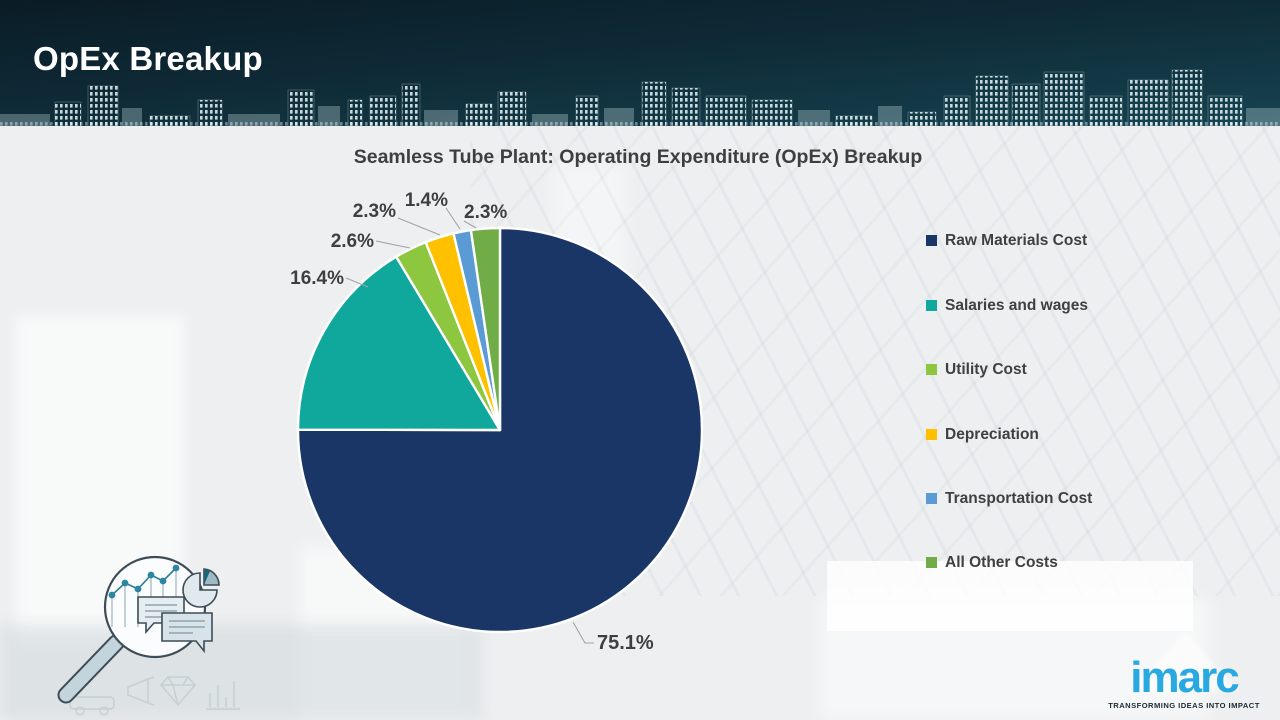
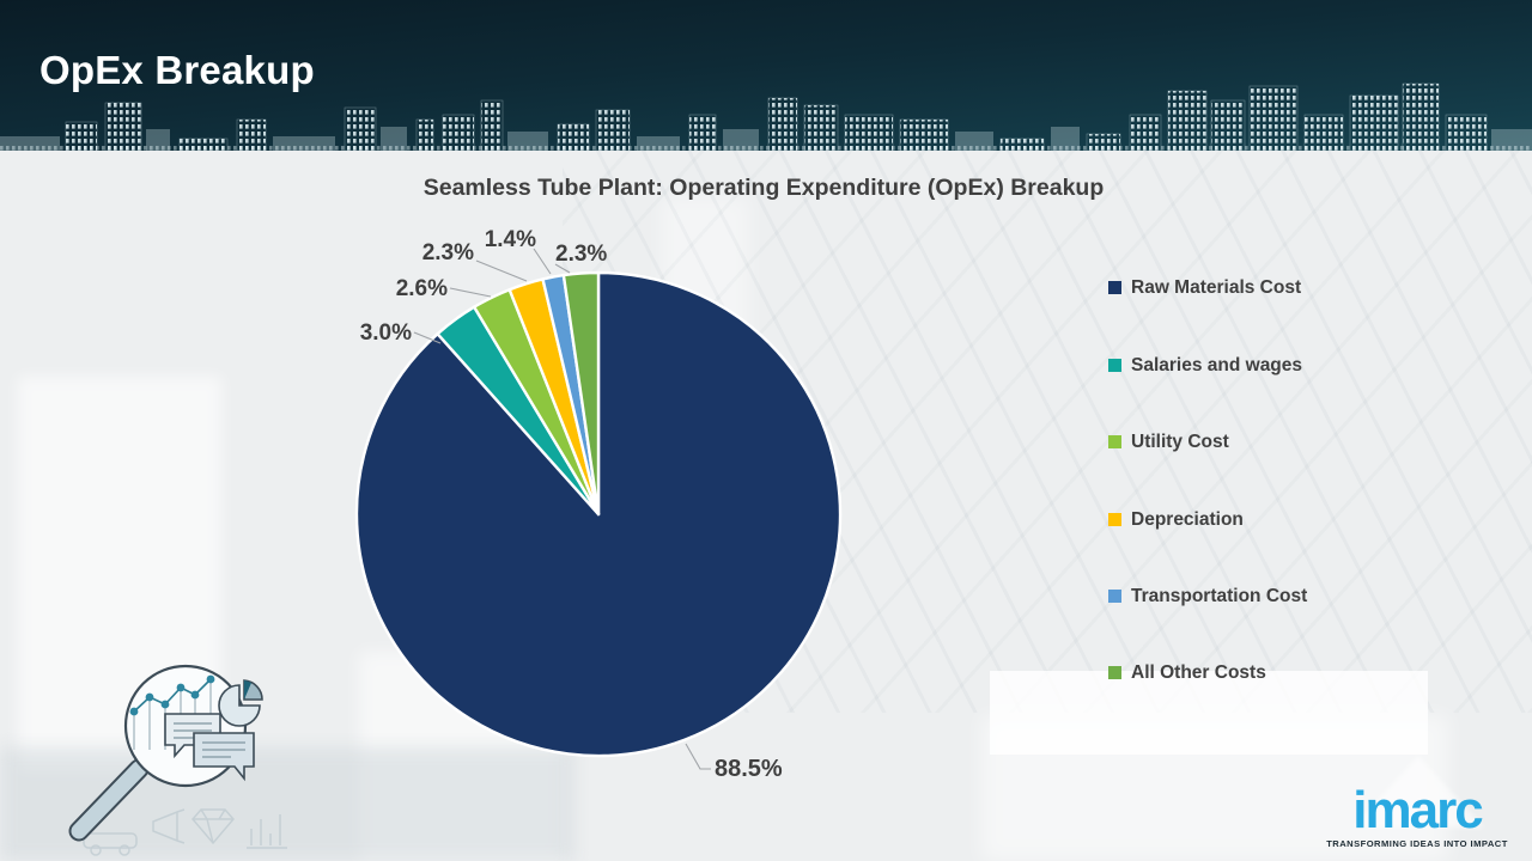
Raw Materials Cost: 75.1% -> 88.5%
Salaries and wages: 16.4% -> 3.0%
